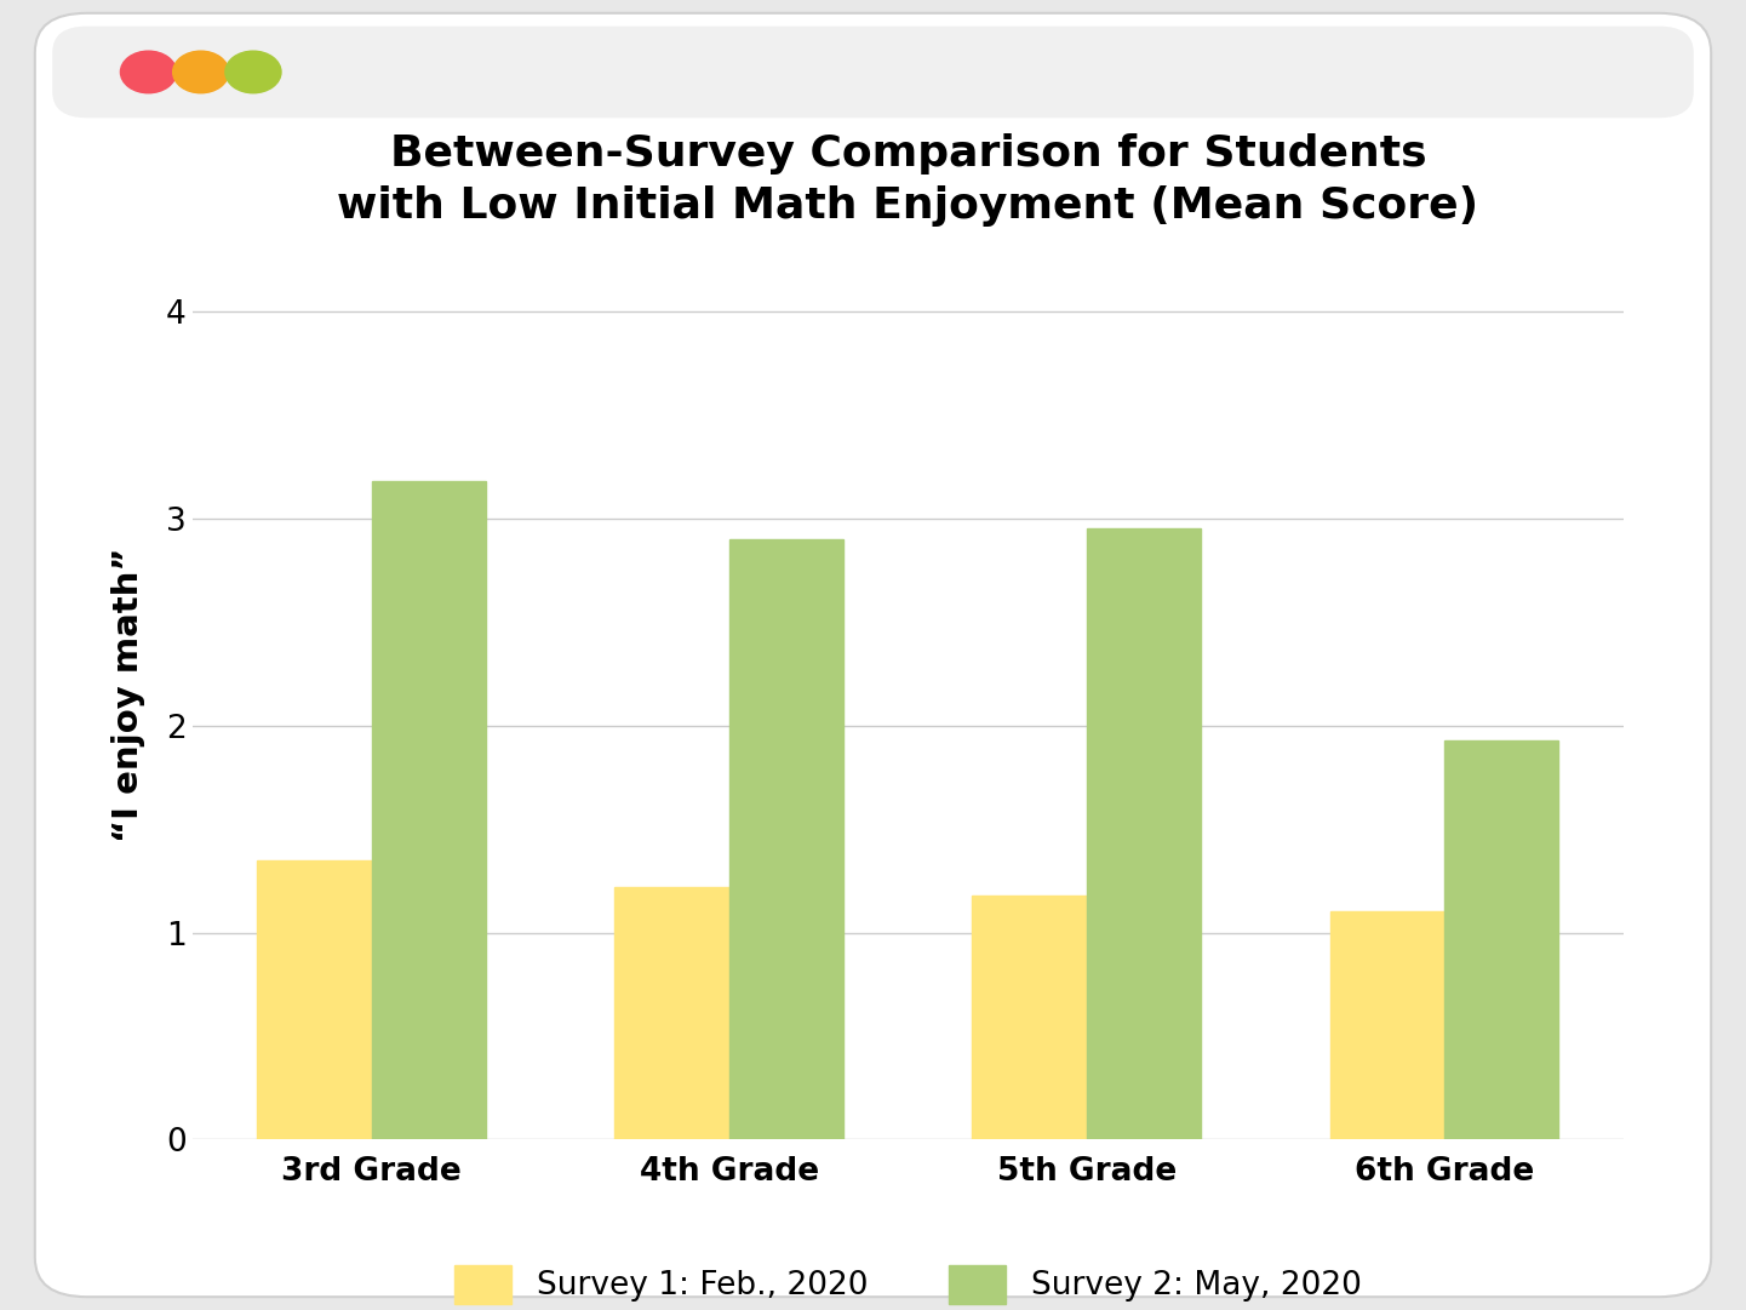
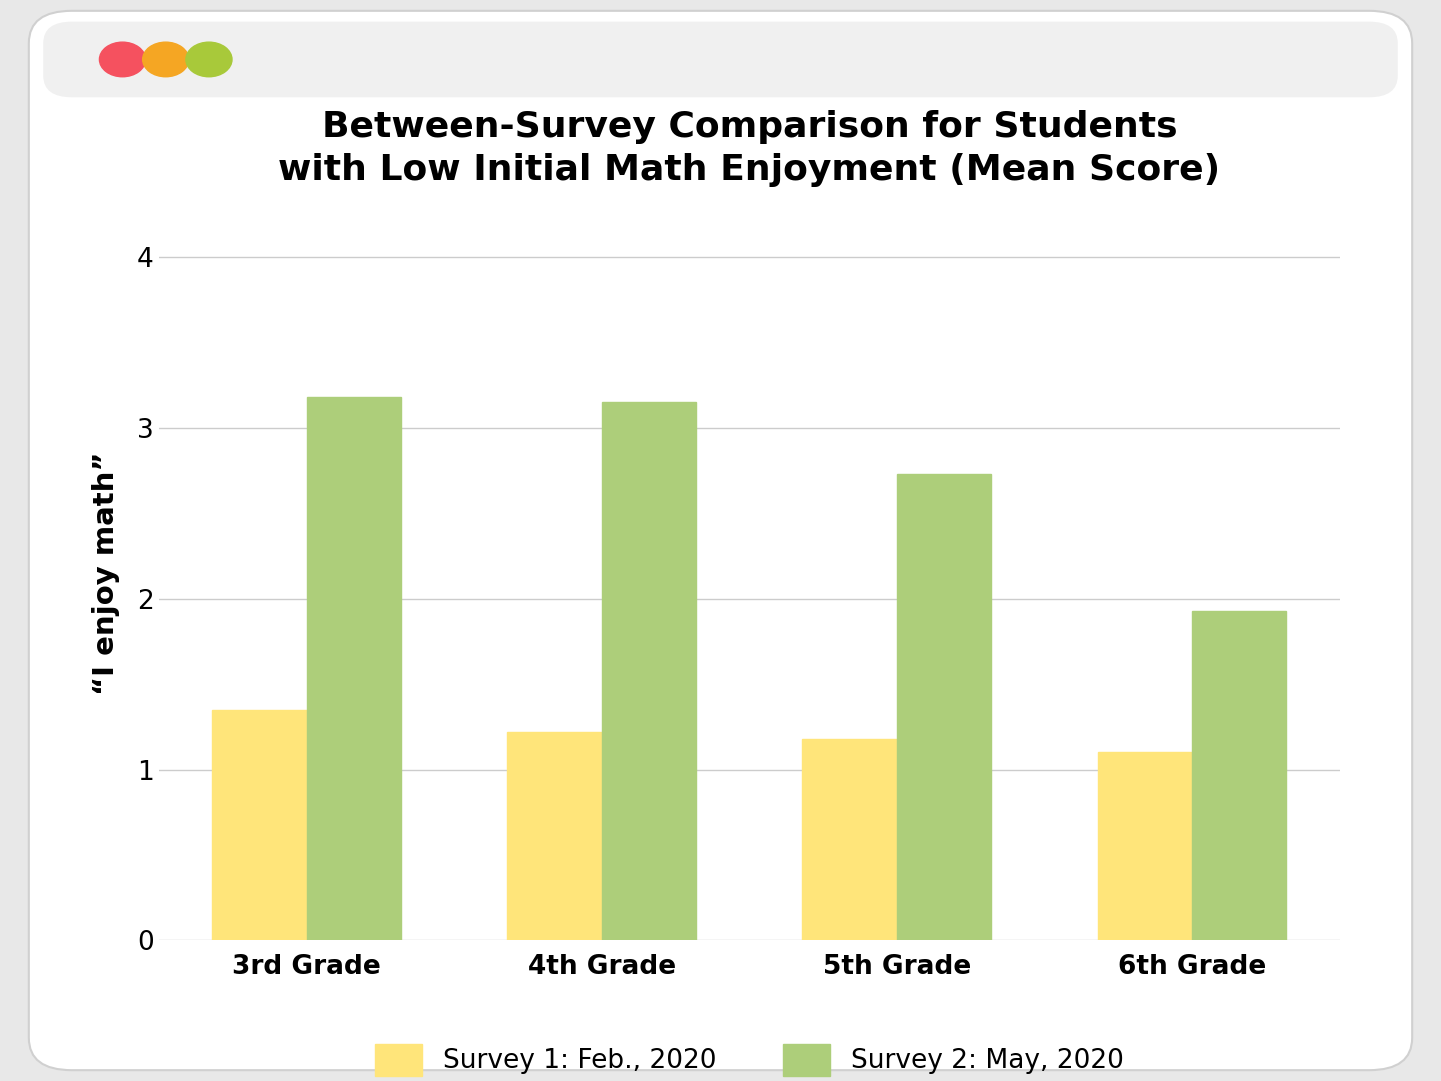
Survey 2: May, 2020/4th Grade: 2.90 -> 3.15
Survey 2: May, 2020/5th Grade: 2.95 -> 2.73
